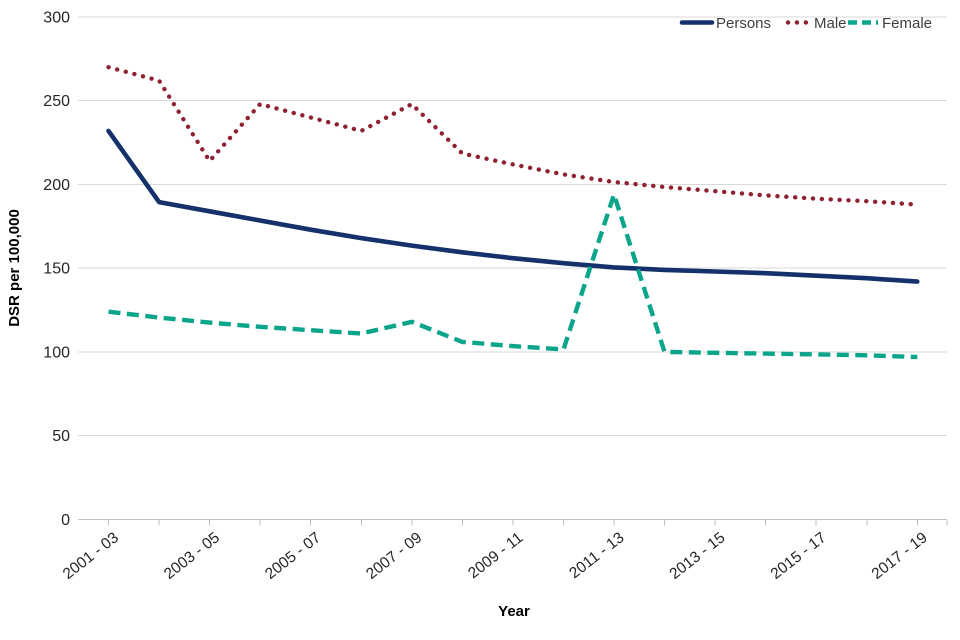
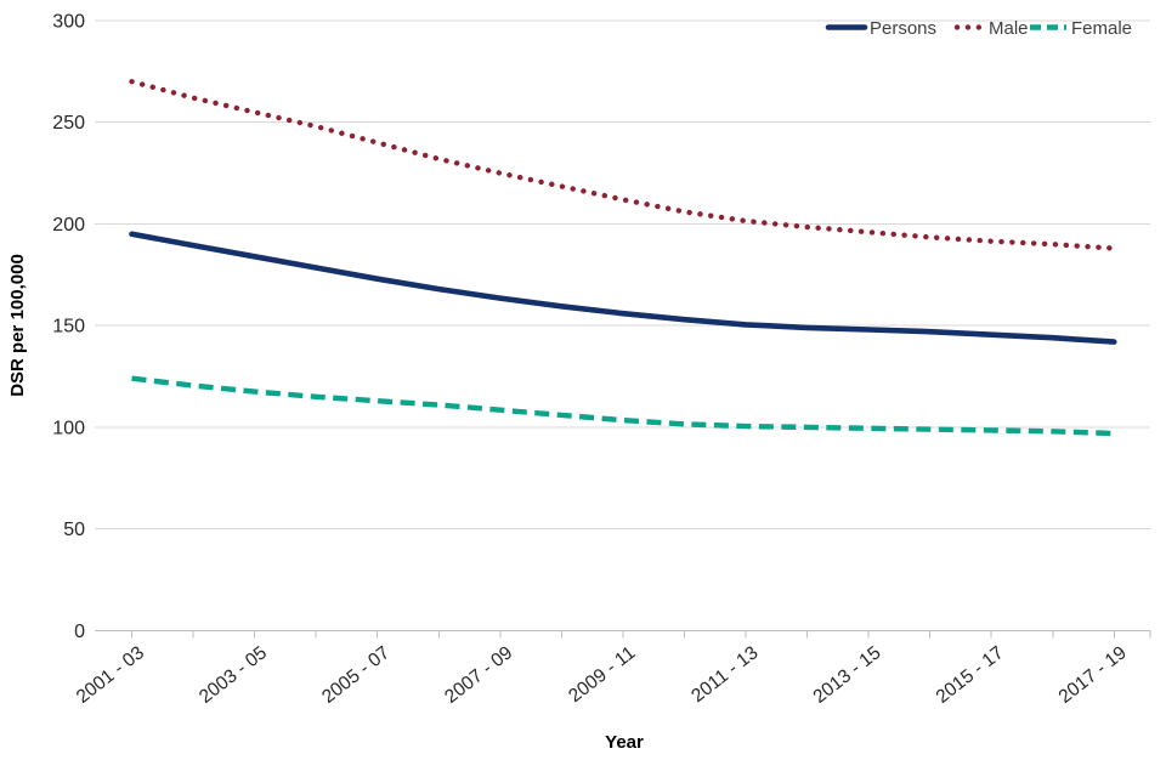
Persons/2001 - 03: 232 -> 195
Male/2003 - 05: 214 -> 255
Male/2007 - 09: 248 -> 225
Female/2007 - 09: 118 -> 108
Female/2011 - 13: 194 -> 100
